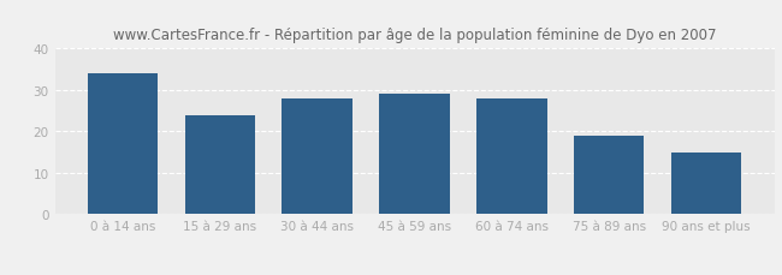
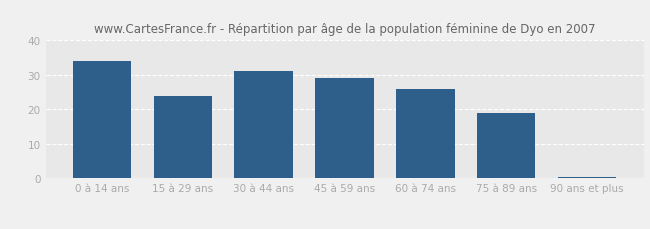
30 à 44 ans: 28.0 -> 31.0
60 à 74 ans: 28.0 -> 26.0
90 ans et plus: 15.0 -> 0.5
